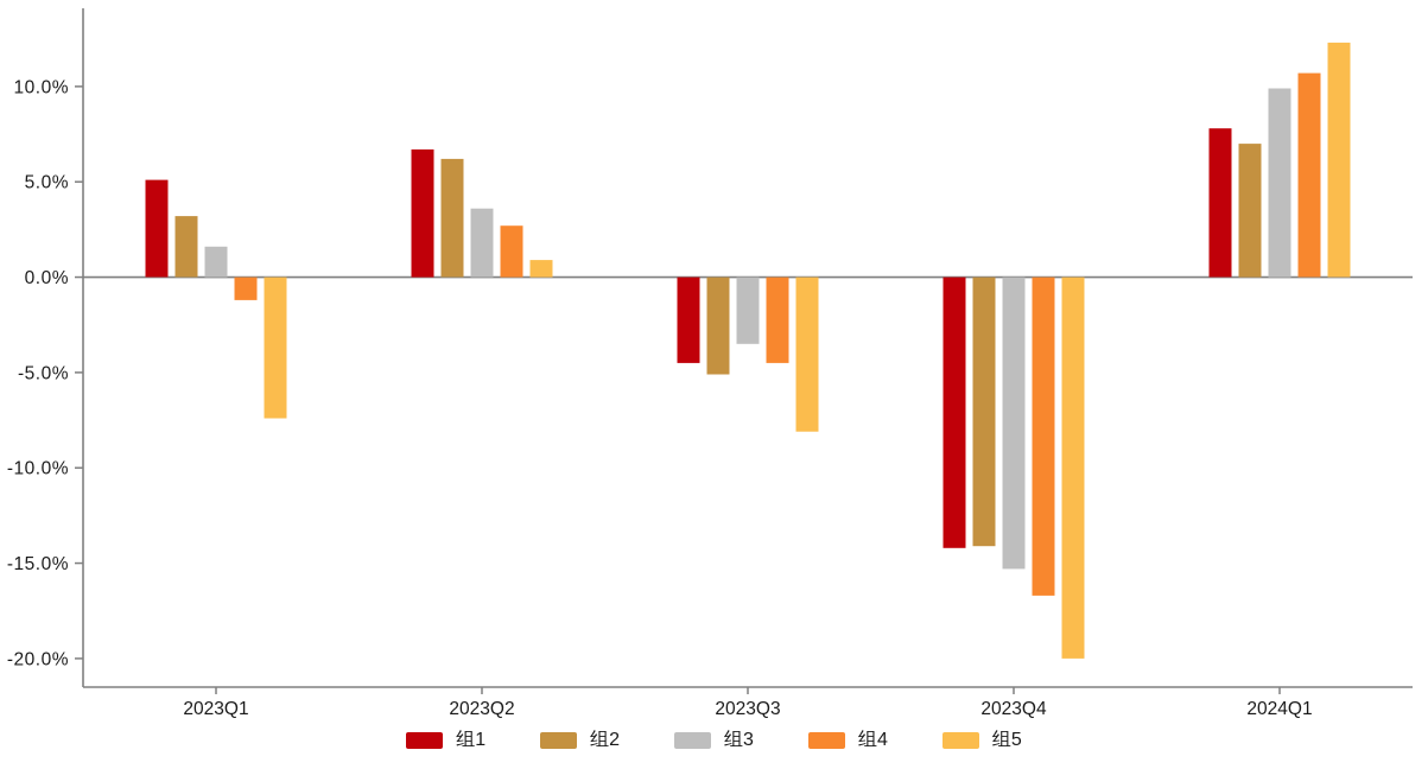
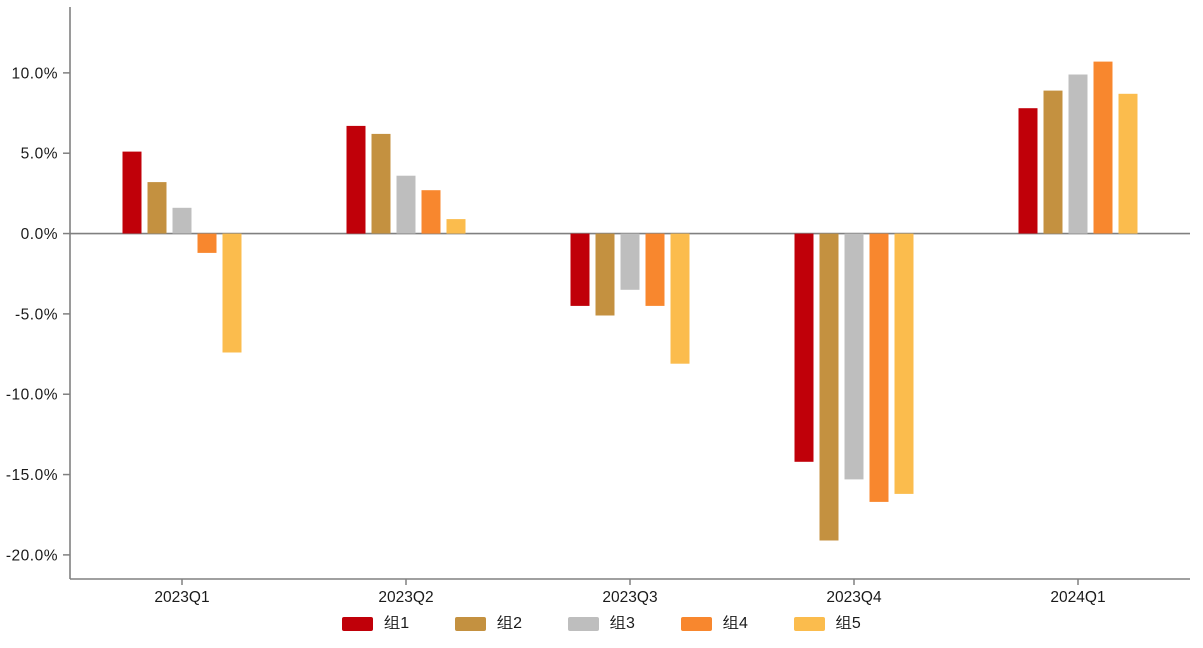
组2/2023Q4: -14.1% -> -19.1%
组5/2023Q4: -20.0% -> -16.2%
组2/2024Q1: 7.0% -> 8.9%
组5/2024Q1: 12.3% -> 8.7%
